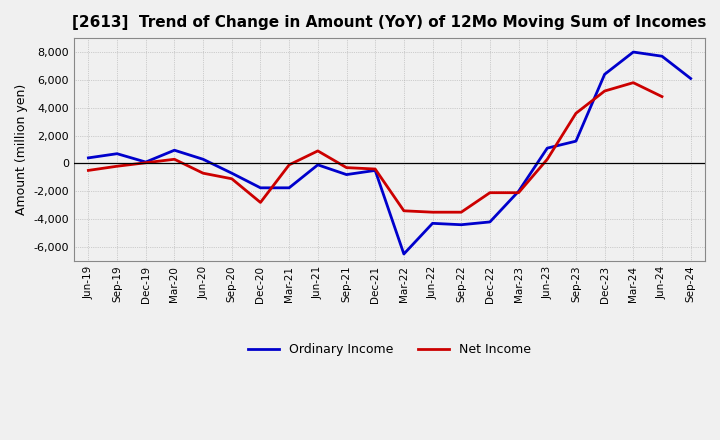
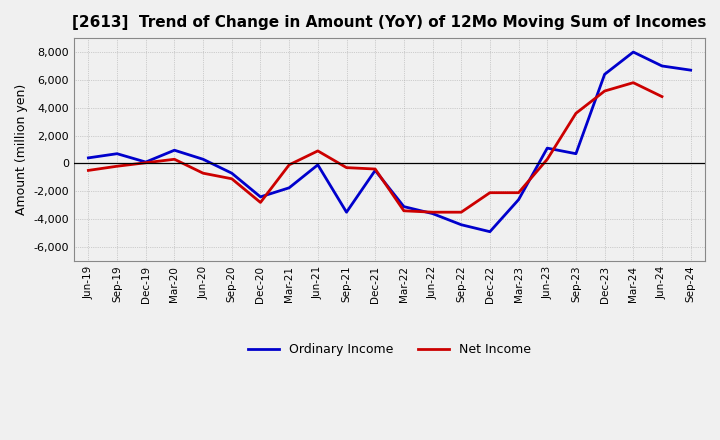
Ordinary Income/Dec-20: -1,800 -> -2,400
Ordinary Income/Sep-21: -800 -> -3,500
Ordinary Income/Mar-22: -6,500 -> -3,100
Ordinary Income/Jun-22: -4,300 -> -3,600
Ordinary Income/Dec-22: -4,200 -> -4,900
Ordinary Income/Mar-23: -2,000 -> -2,600
Ordinary Income/Sep-23: 1,600 -> 700
Ordinary Income/Jun-24: 7,700 -> 7,000
Ordinary Income/Sep-24: 6,100 -> 6,700
